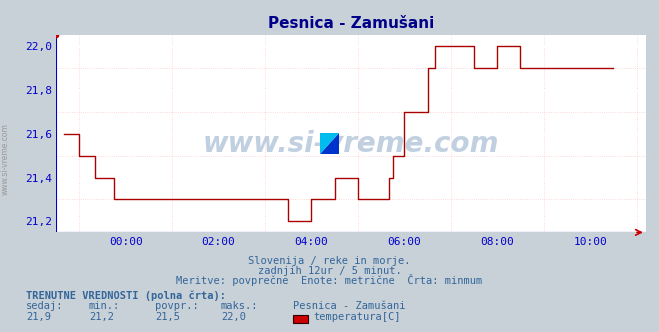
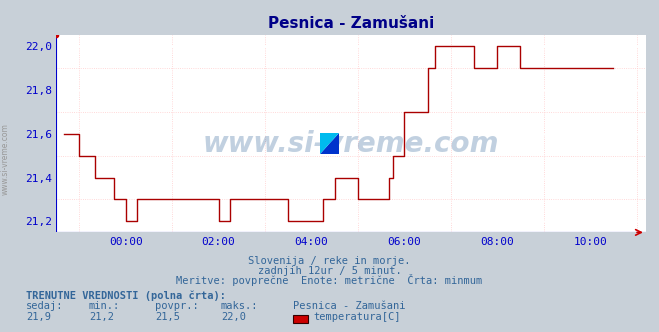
00:00: 21,3 -> 21,2
02:00: 21,3 -> 21,2
04:00: 21,3 -> 21,2
